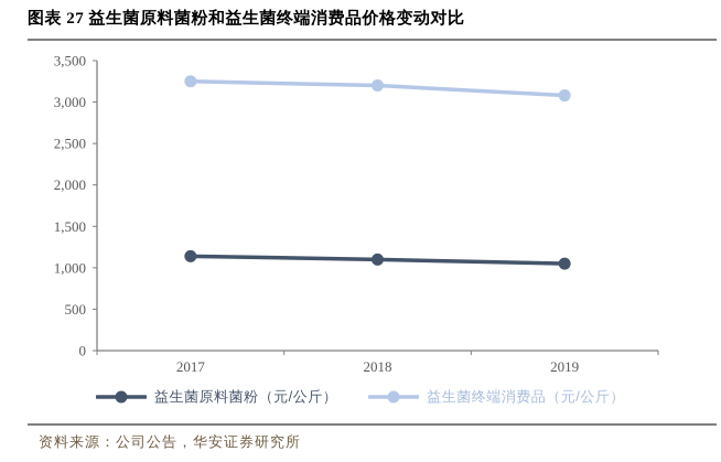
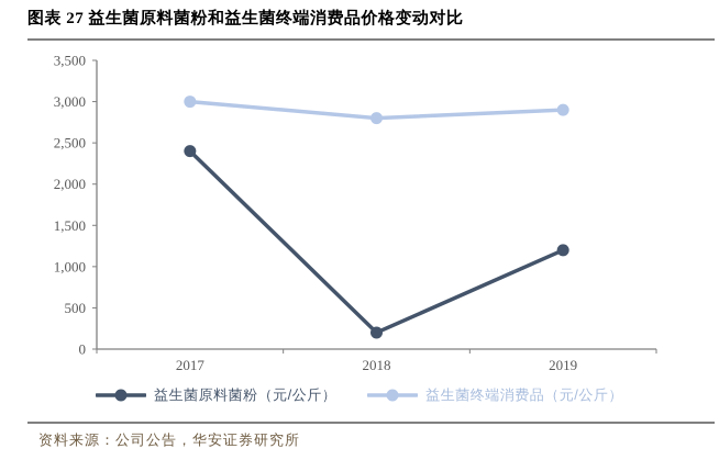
益生菌原料菌粉（元/公斤）/2017: 1100 -> 2400
益生菌终端消费品（元/公斤）/2017: 3200 -> 3000
益生菌原料菌粉（元/公斤）/2018: 1100 -> 200
益生菌终端消费品（元/公斤）/2018: 3200 -> 2800
益生菌原料菌粉（元/公斤）/2019: 1000 -> 1200
益生菌终端消费品（元/公斤）/2019: 3100 -> 2900
